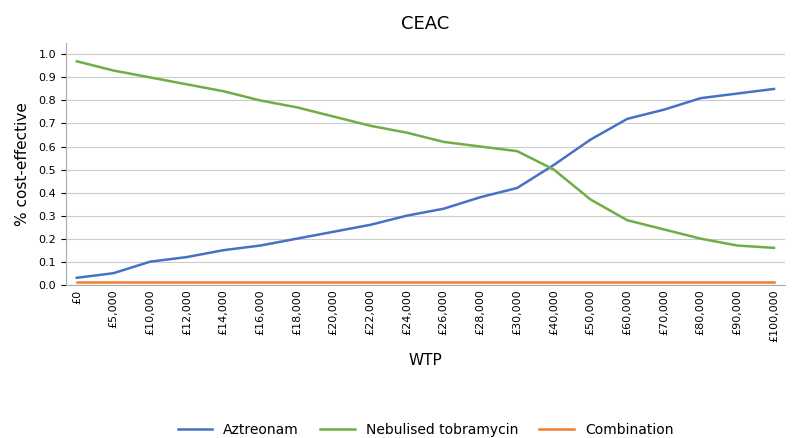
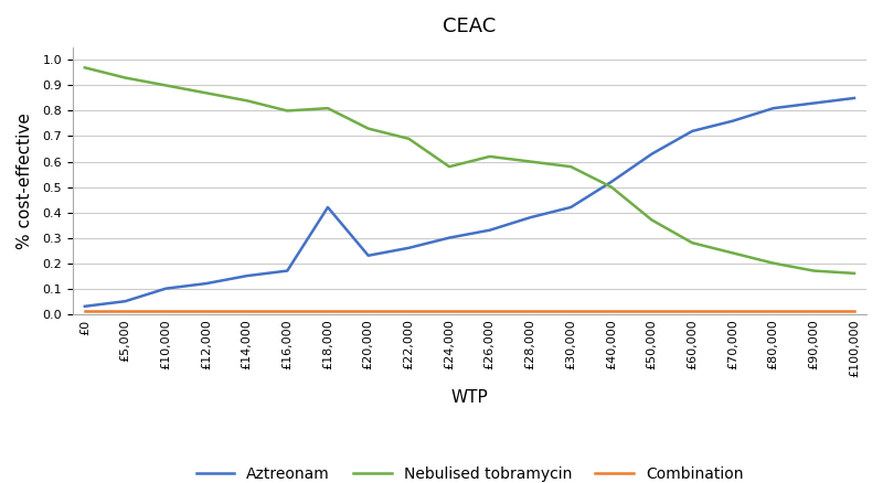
Aztreonam/£18,000: 0.20 -> 0.42
Nebulised tobramycin/£18,000: 0.77 -> 0.81
Nebulised tobramycin/£24,000: 0.66 -> 0.58
